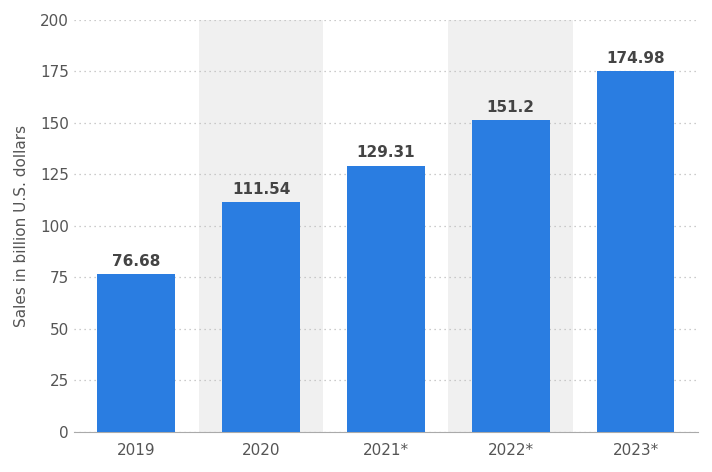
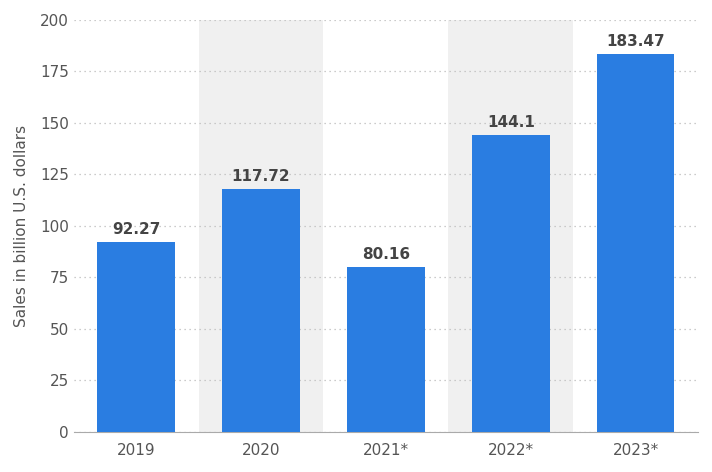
2019: 76.68 -> 92.27
2020: 111.54 -> 117.72
2021*: 129.31 -> 80.16
2022*: 151.2 -> 144.1
2023*: 174.98 -> 183.47
